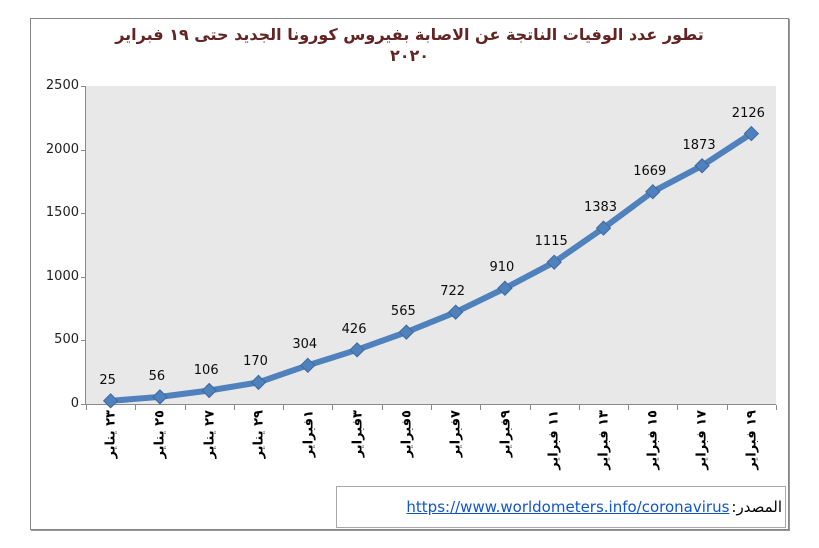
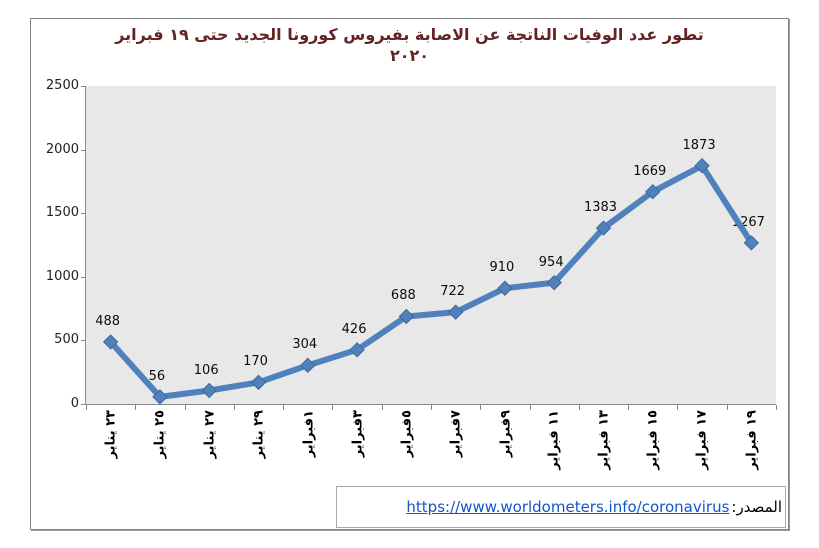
٢٣ يناير: 25 -> 488
٥فبراير: 565 -> 688
١١ فبراير: 1115 -> 954
١٩ فبراير: 2126 -> 1267
